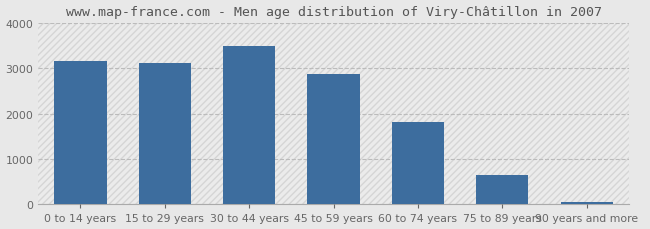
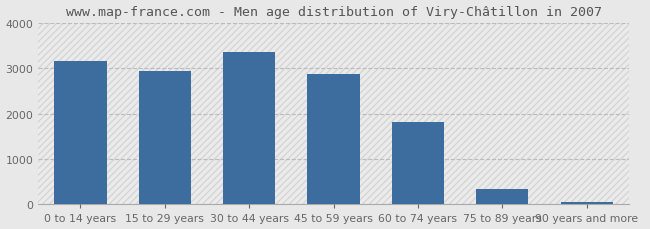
15 to 29 years: 3110 -> 2950
30 to 44 years: 3490 -> 3350
75 to 89 years: 650 -> 350
